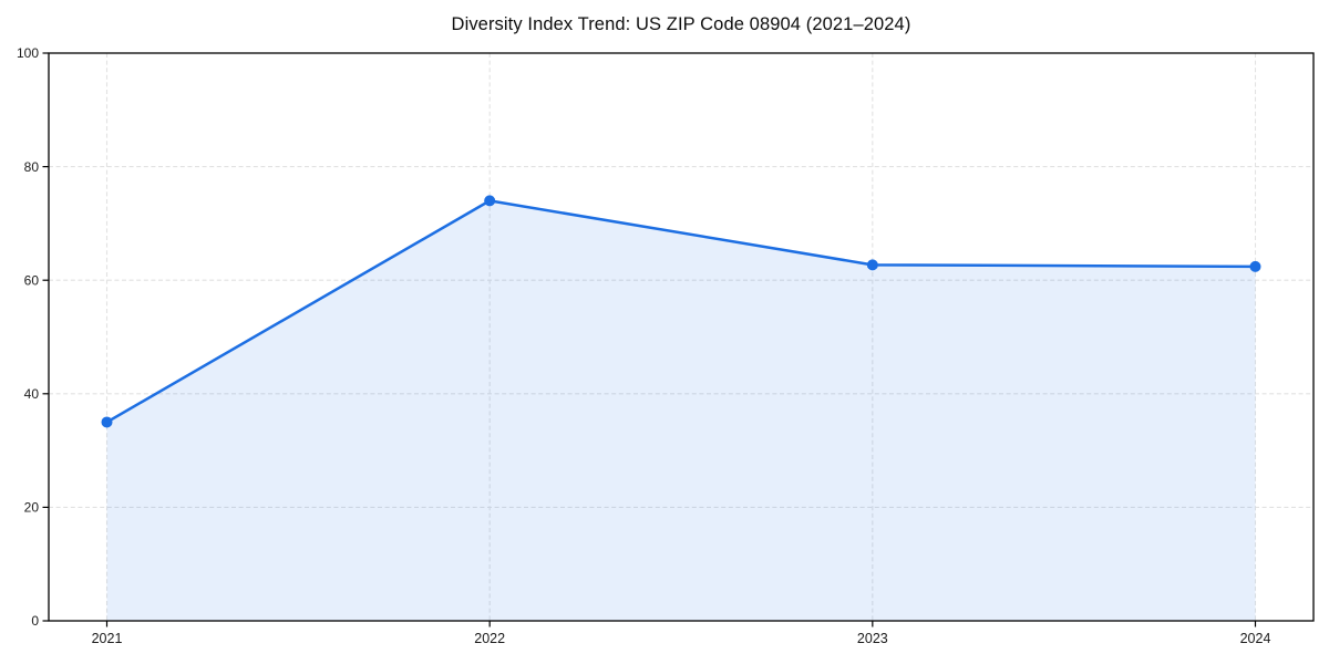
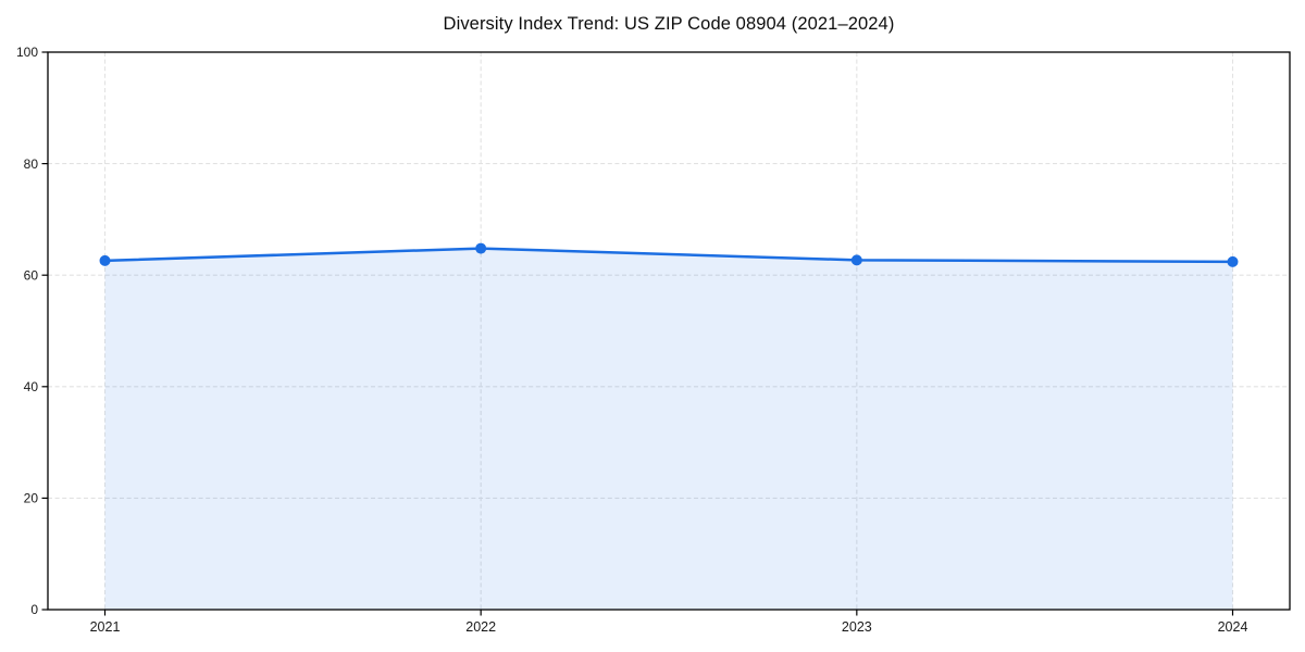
2021: 35 -> 63
2022: 74 -> 65
